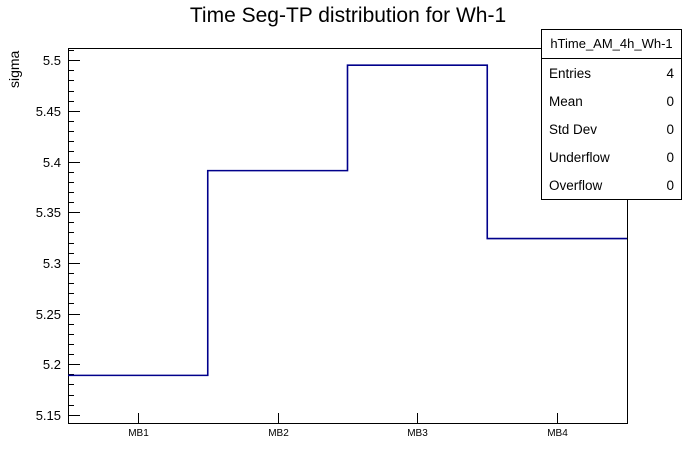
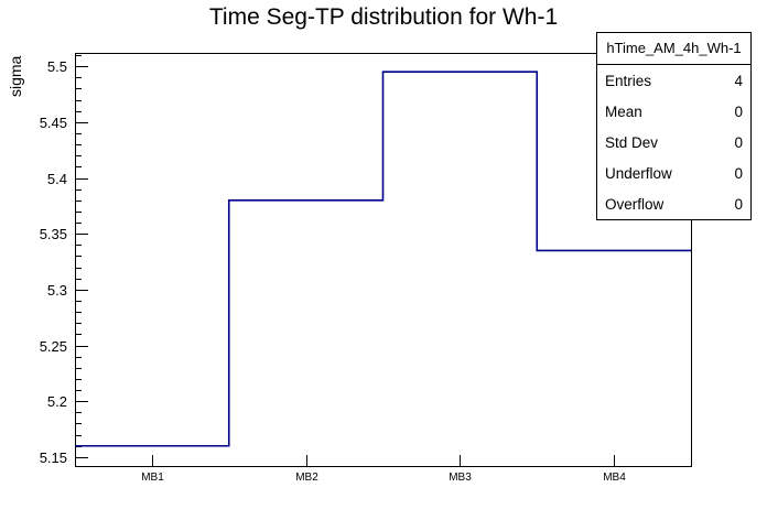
MB1: 5.189 -> 5.160
MB2: 5.391 -> 5.380
MB4: 5.324 -> 5.335
